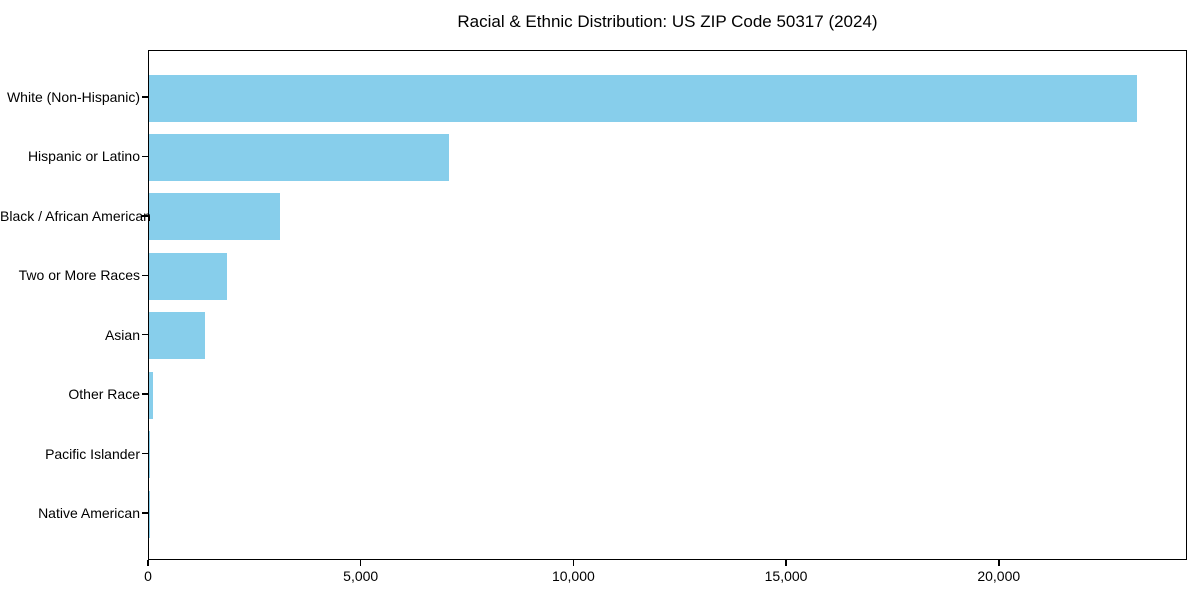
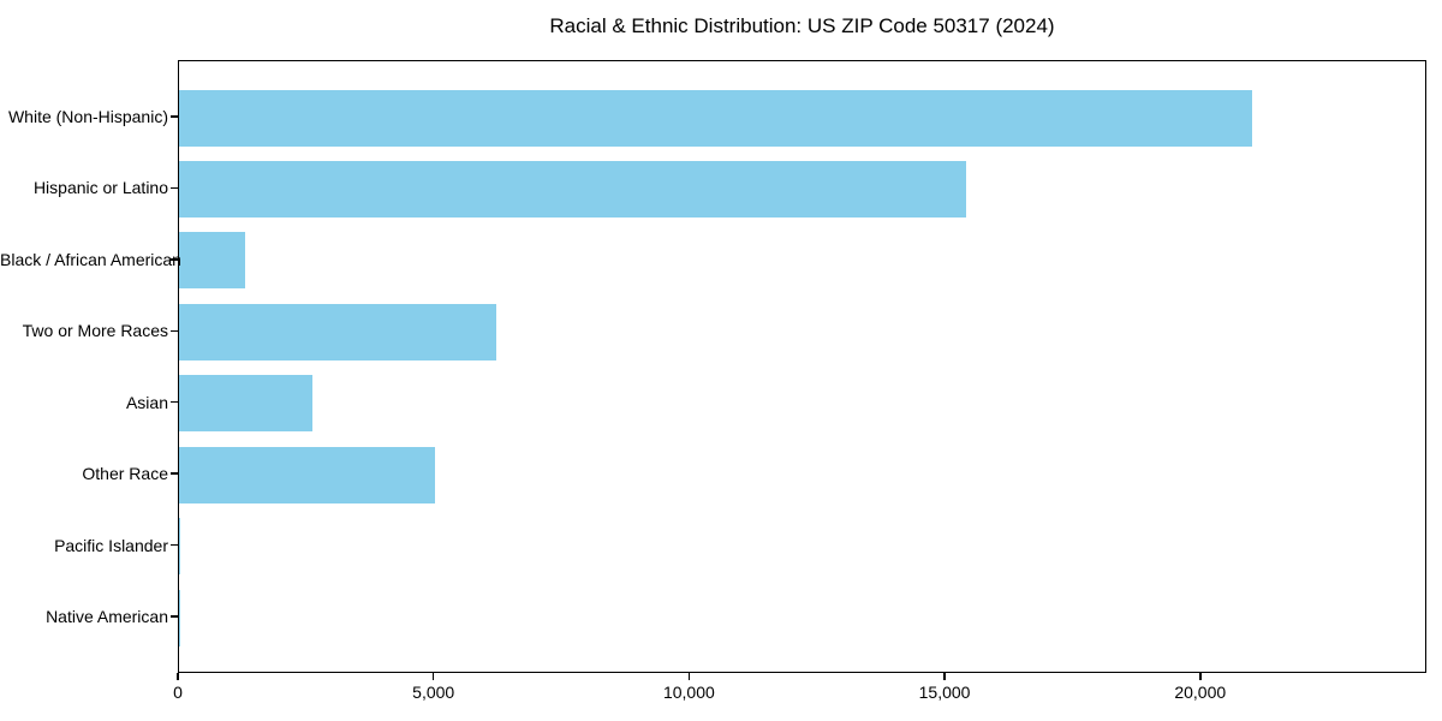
White (Non-Hispanic): 23200 -> 21000
Hispanic or Latino: 7000 -> 15400
Black / African American: 3100 -> 1300
Two or More Races: 1800 -> 6200
Asian: 1300 -> 2600
Other Race: 100 -> 5000
